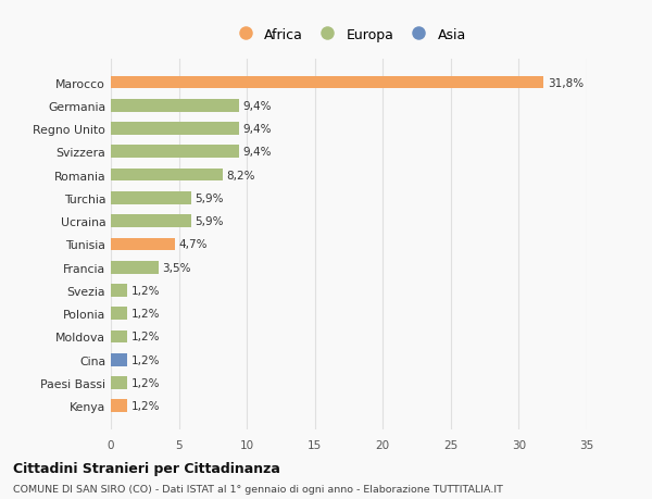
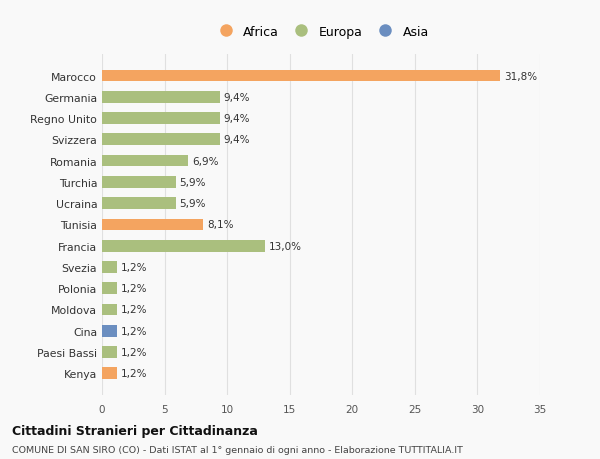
Romania: 8,2% -> 6,9%
Tunisia: 4,7% -> 8,1%
Francia: 3,5% -> 13,0%
